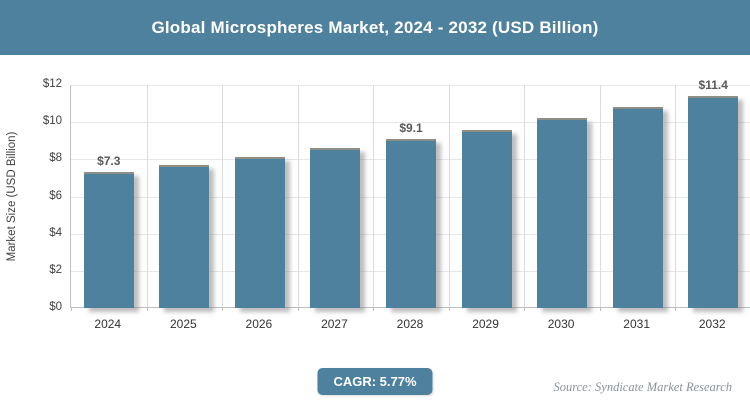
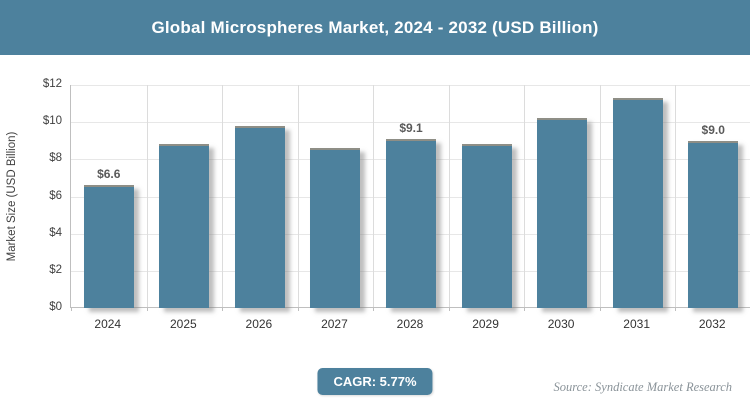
2024: $7.3 -> $6.6
2025: $7.7 -> $8.8
2026: $8.1 -> $9.8
2029: $9.6 -> $8.8
2031: $10.8 -> $11.3
2032: $11.4 -> $9.0
